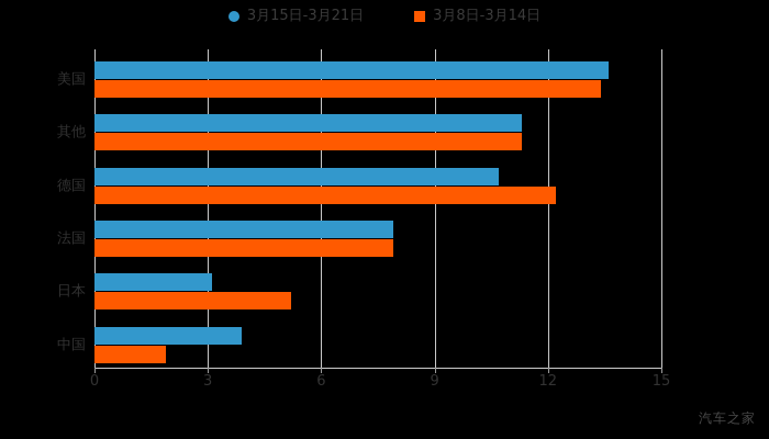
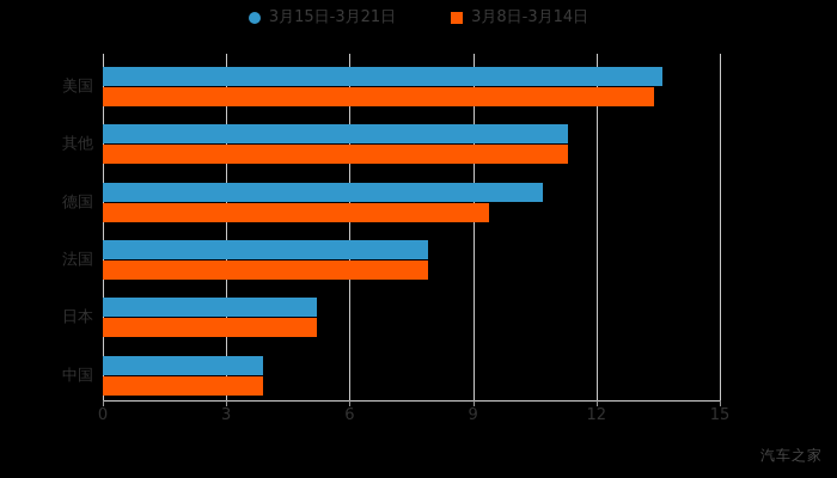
3月8日-3月14日/中国: 1.9 -> 3.9
3月15日-3月21日/日本: 3.1 -> 5.2
3月8日-3月14日/德国: 12.2 -> 9.4
